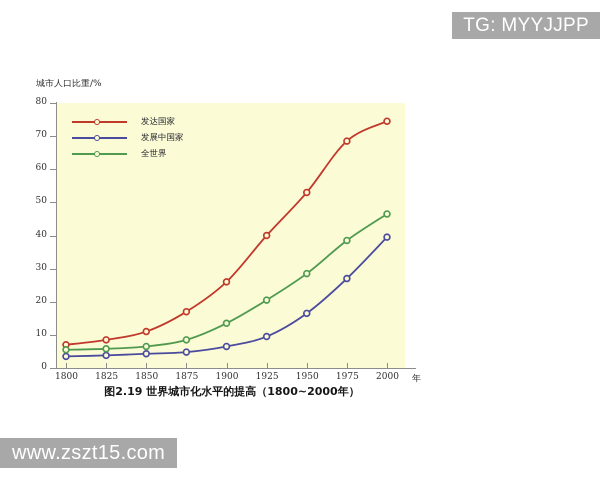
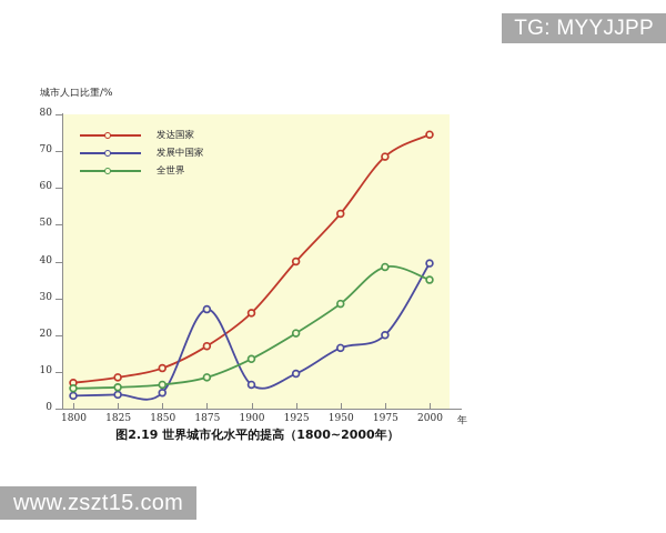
发展中国家/1875: 5 -> 27
发展中国家/1975: 27 -> 20
全世界/2000: 46 -> 35
